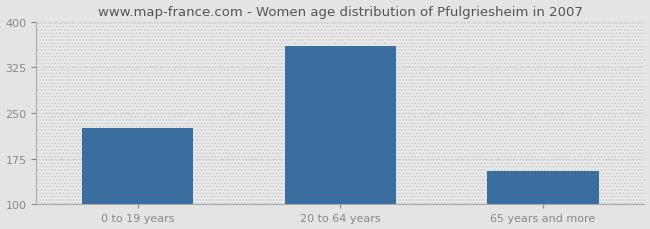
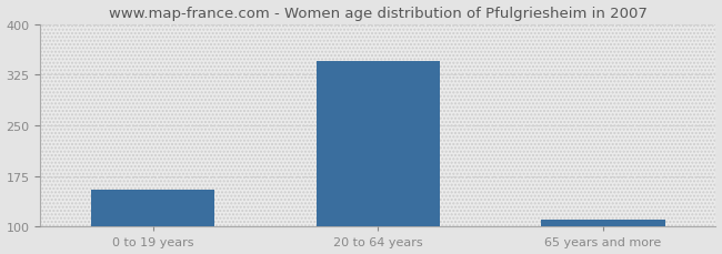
0 to 19 years: 226 -> 155
20 to 64 years: 360 -> 345
65 years and more: 154 -> 110
